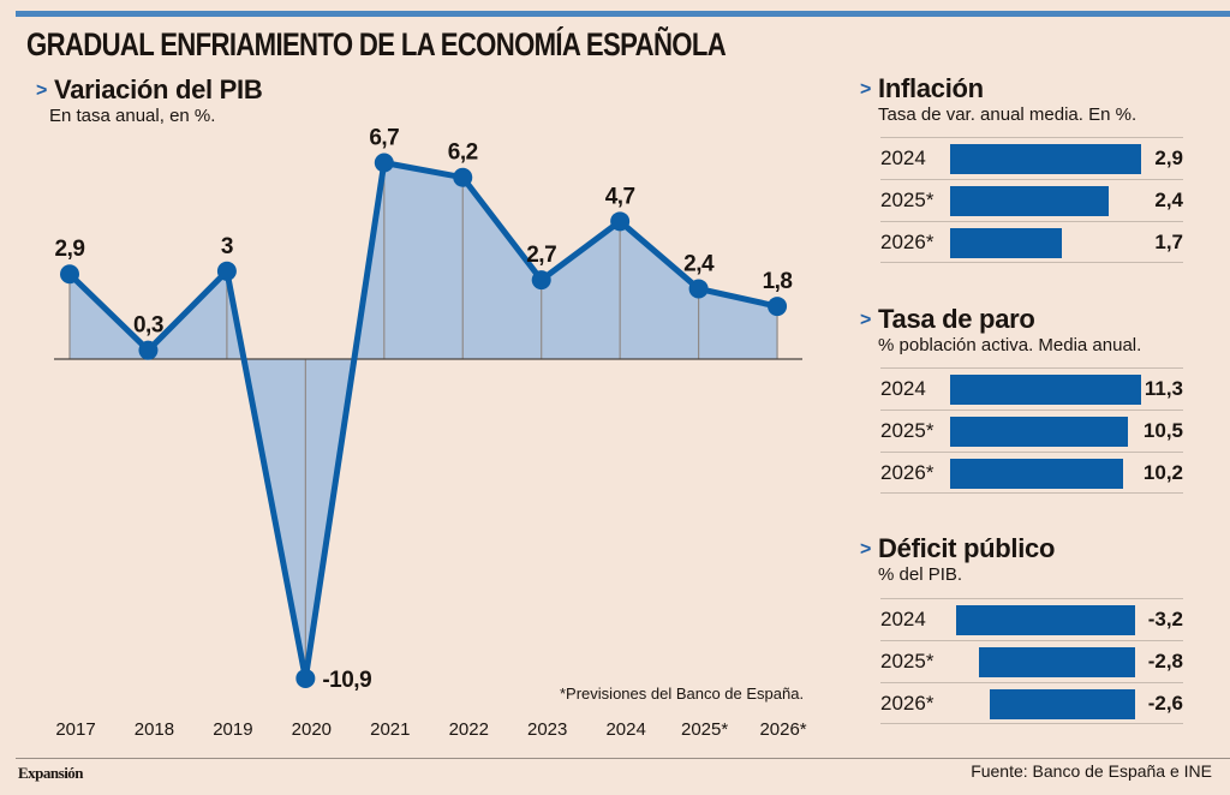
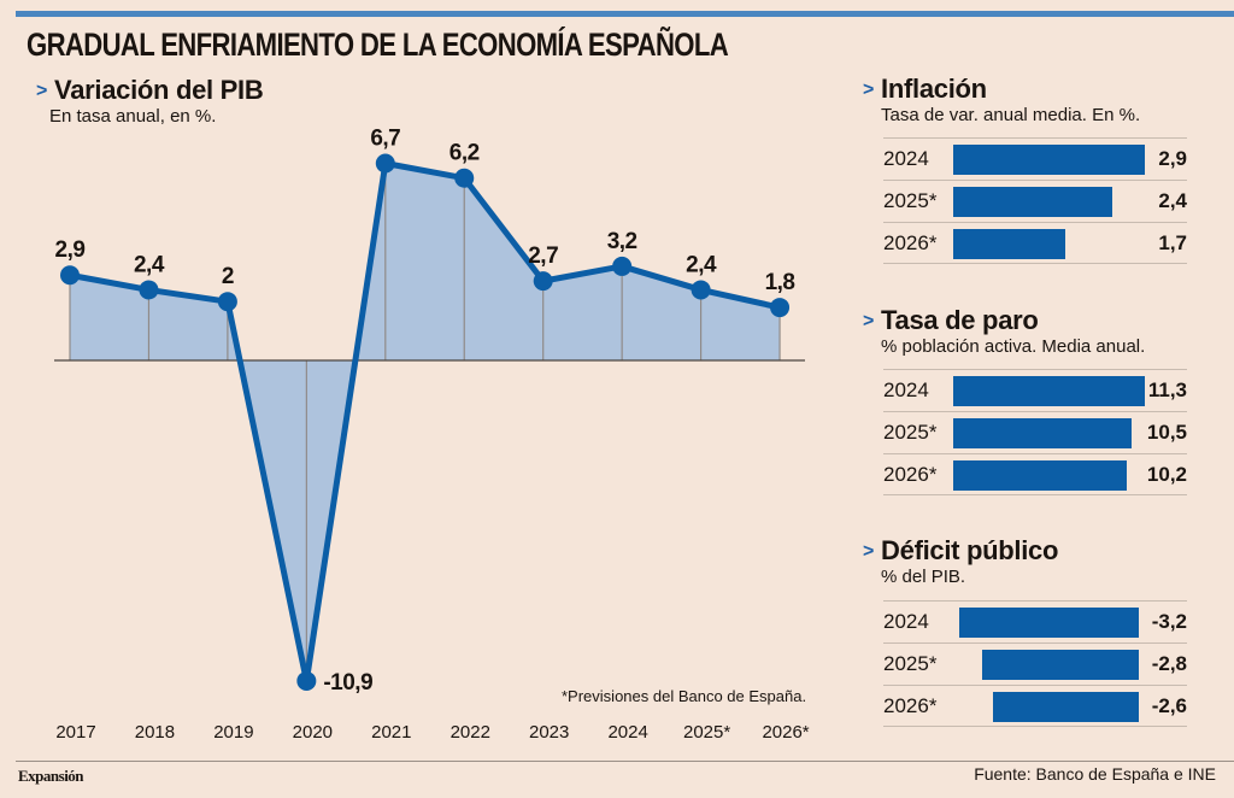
Variación del PIB/2018: 0,3 -> 2,4
Variación del PIB/2019: 3 -> 2
Variación del PIB/2024: 4,7 -> 3,2
